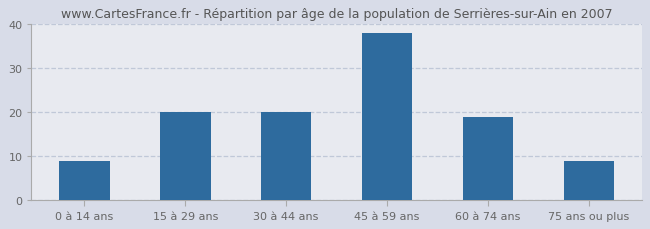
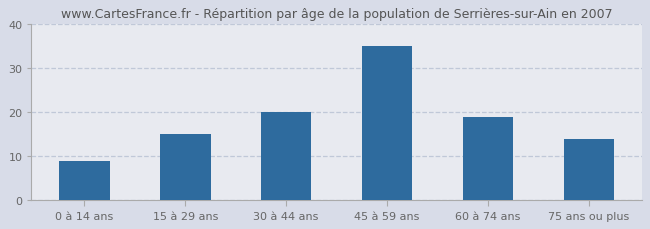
15 à 29 ans: 20 -> 15
45 à 59 ans: 38 -> 35
75 ans ou plus: 9 -> 14
